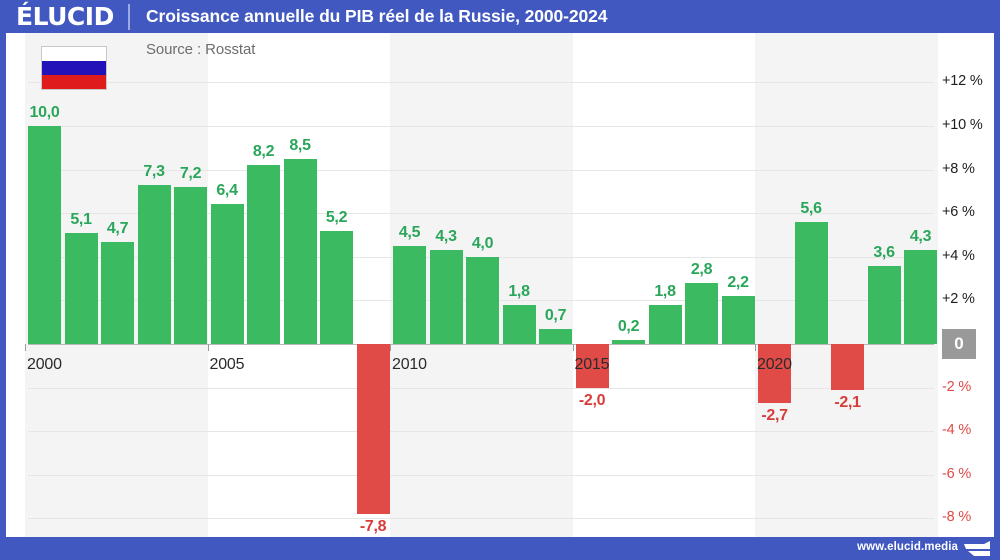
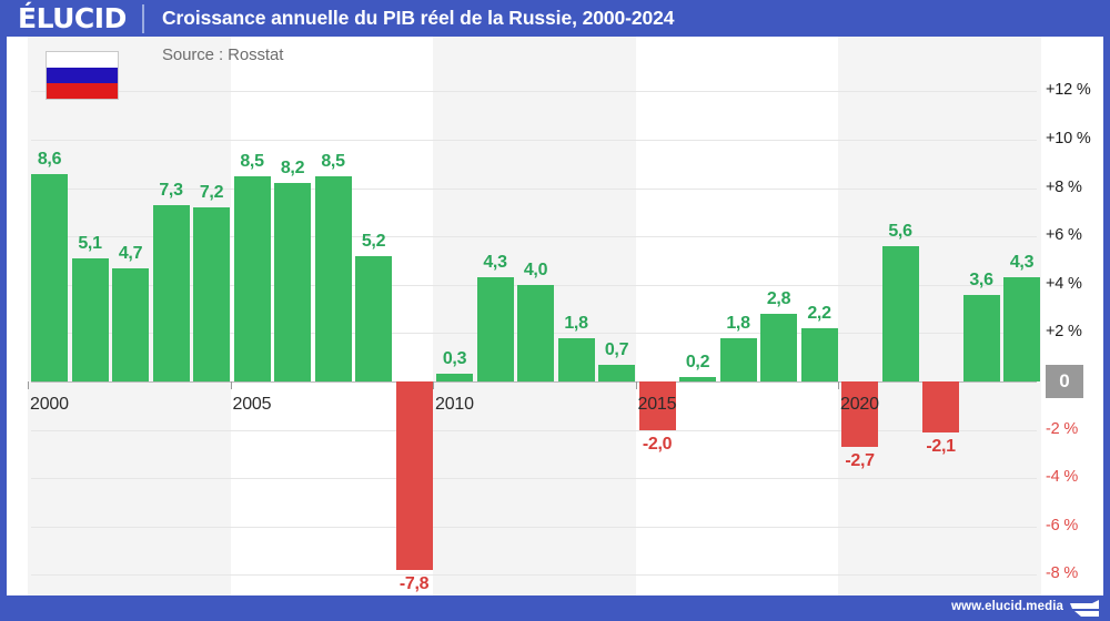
2000: 10,0 -> 8,6
2005: 6,4 -> 8,5
2010: 4,5 -> 0,3
